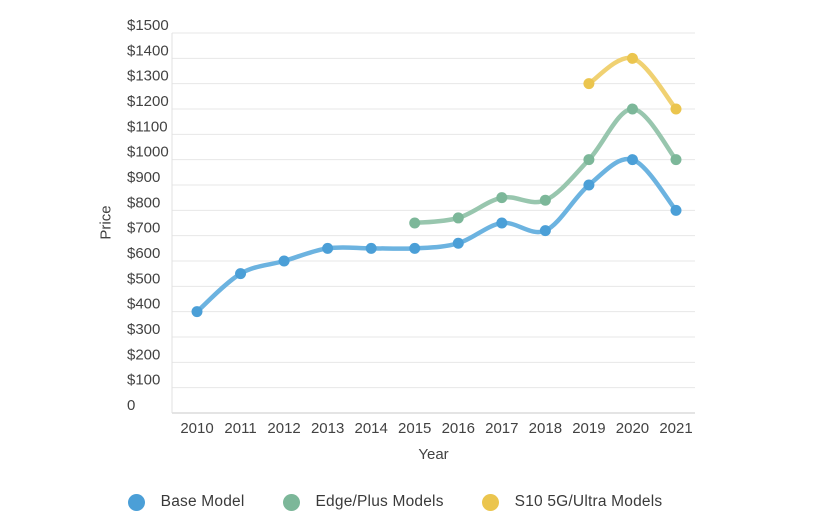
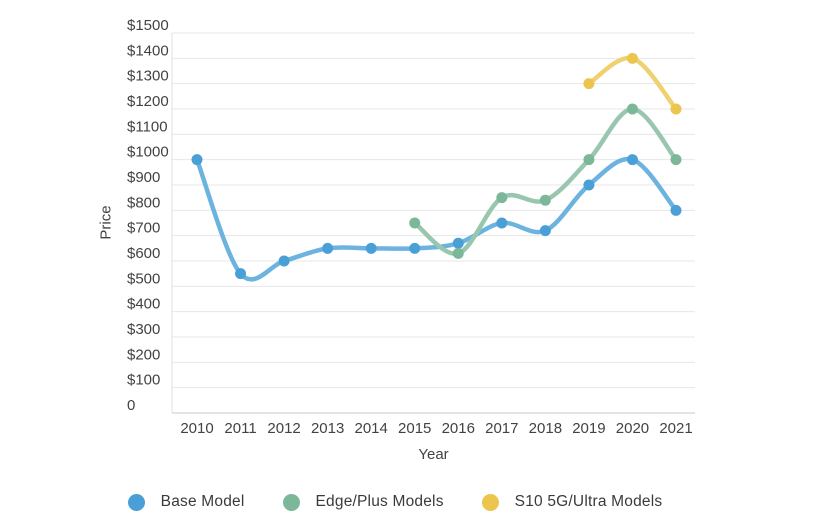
Base Model/2010: $400 -> $1000
Edge/Plus Models/2016: $770 -> $630
